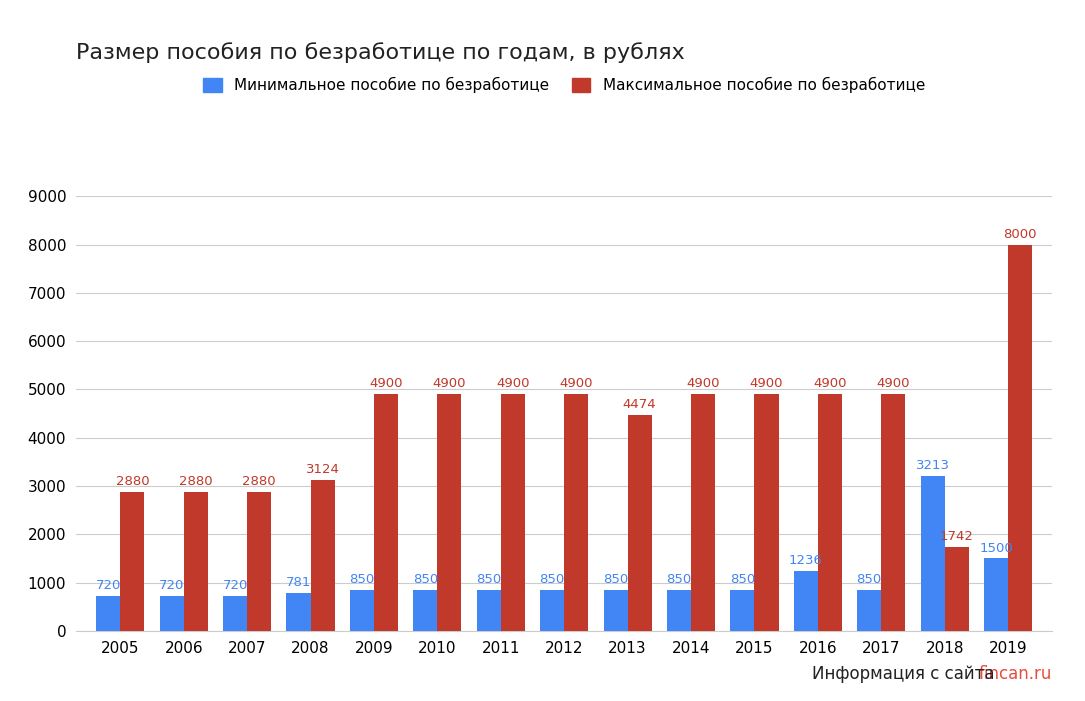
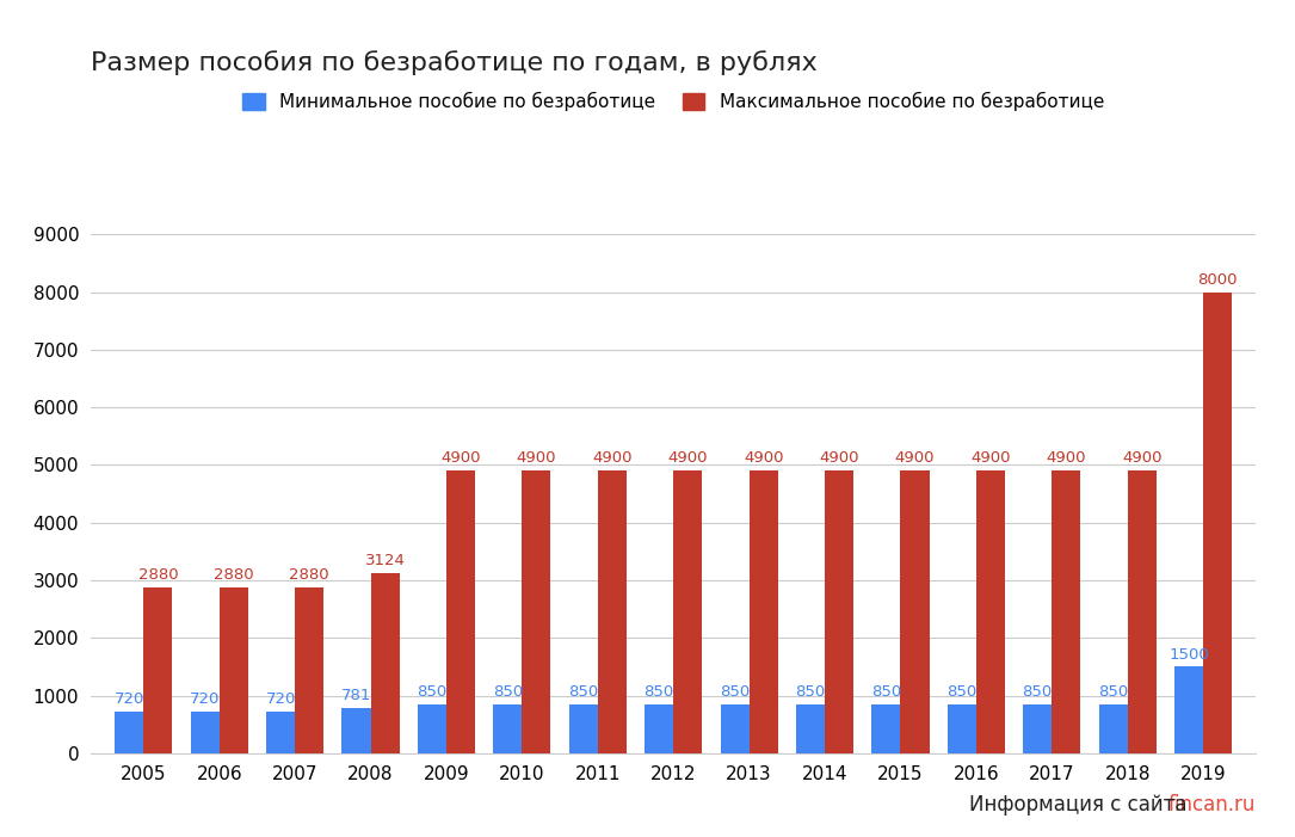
Максимальное пособие по безработице/2013: 4474 -> 4900
Минимальное пособие по безработице/2016: 1236 -> 850
Минимальное пособие по безработице/2018: 3213 -> 850
Максимальное пособие по безработице/2018: 1742 -> 4900
